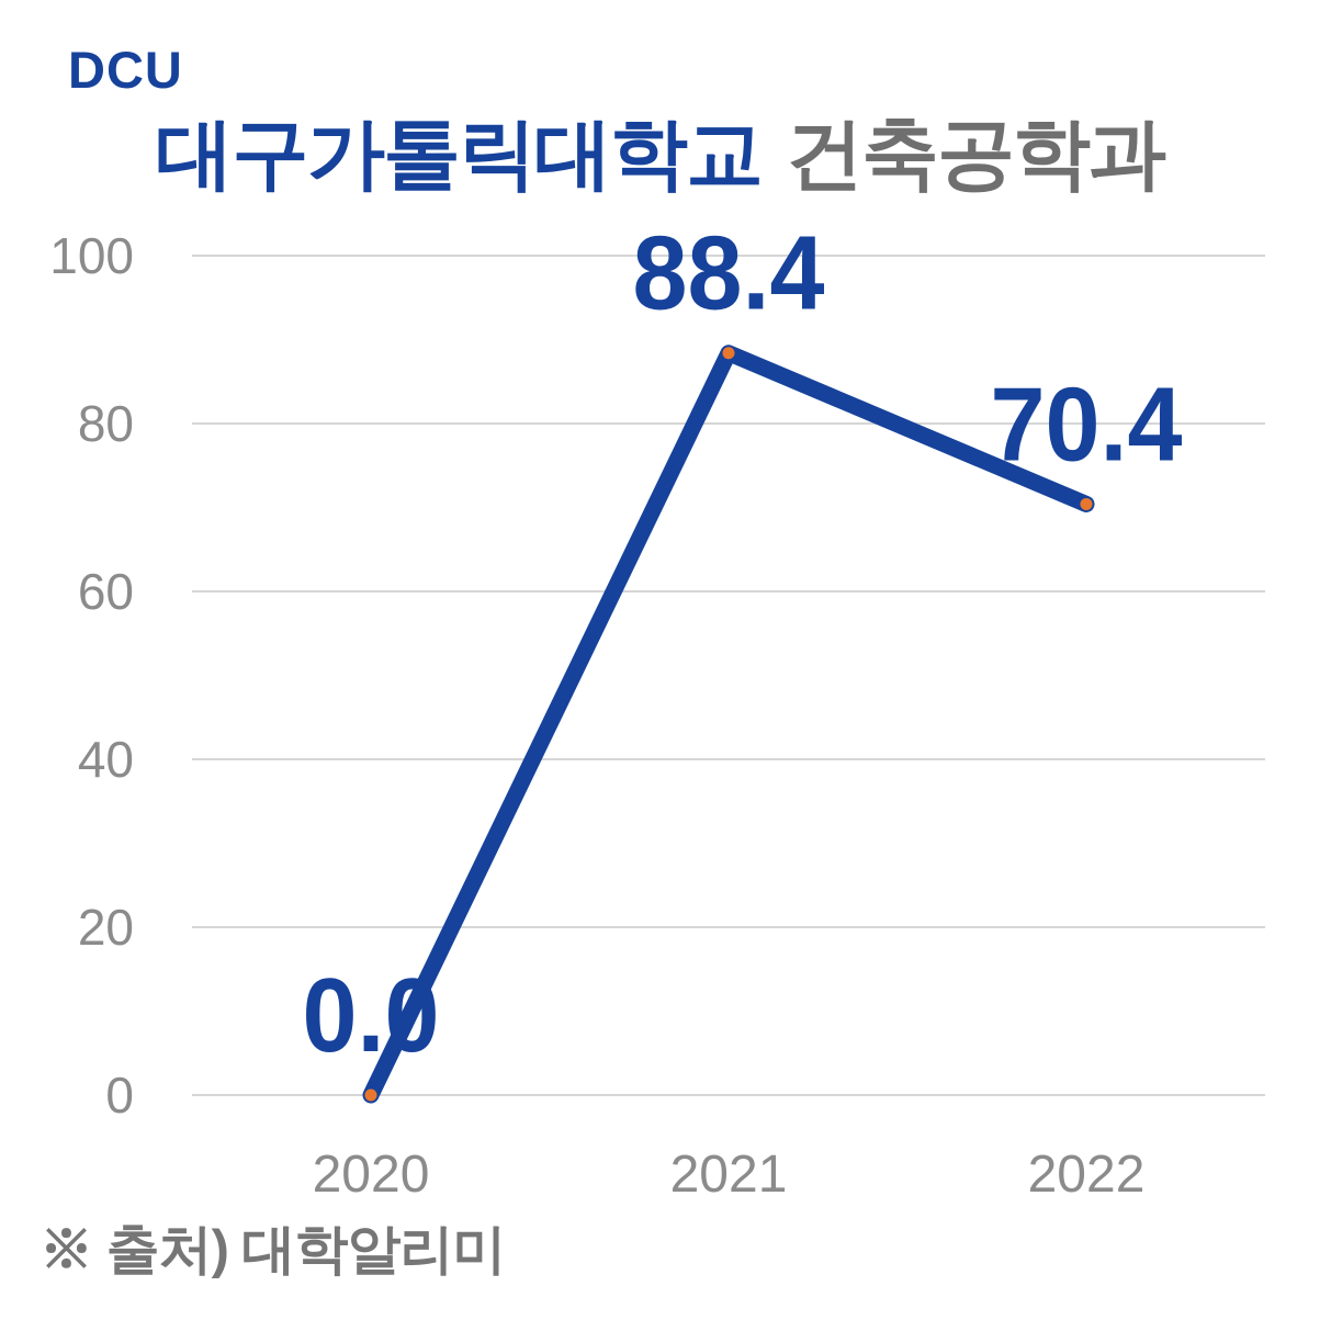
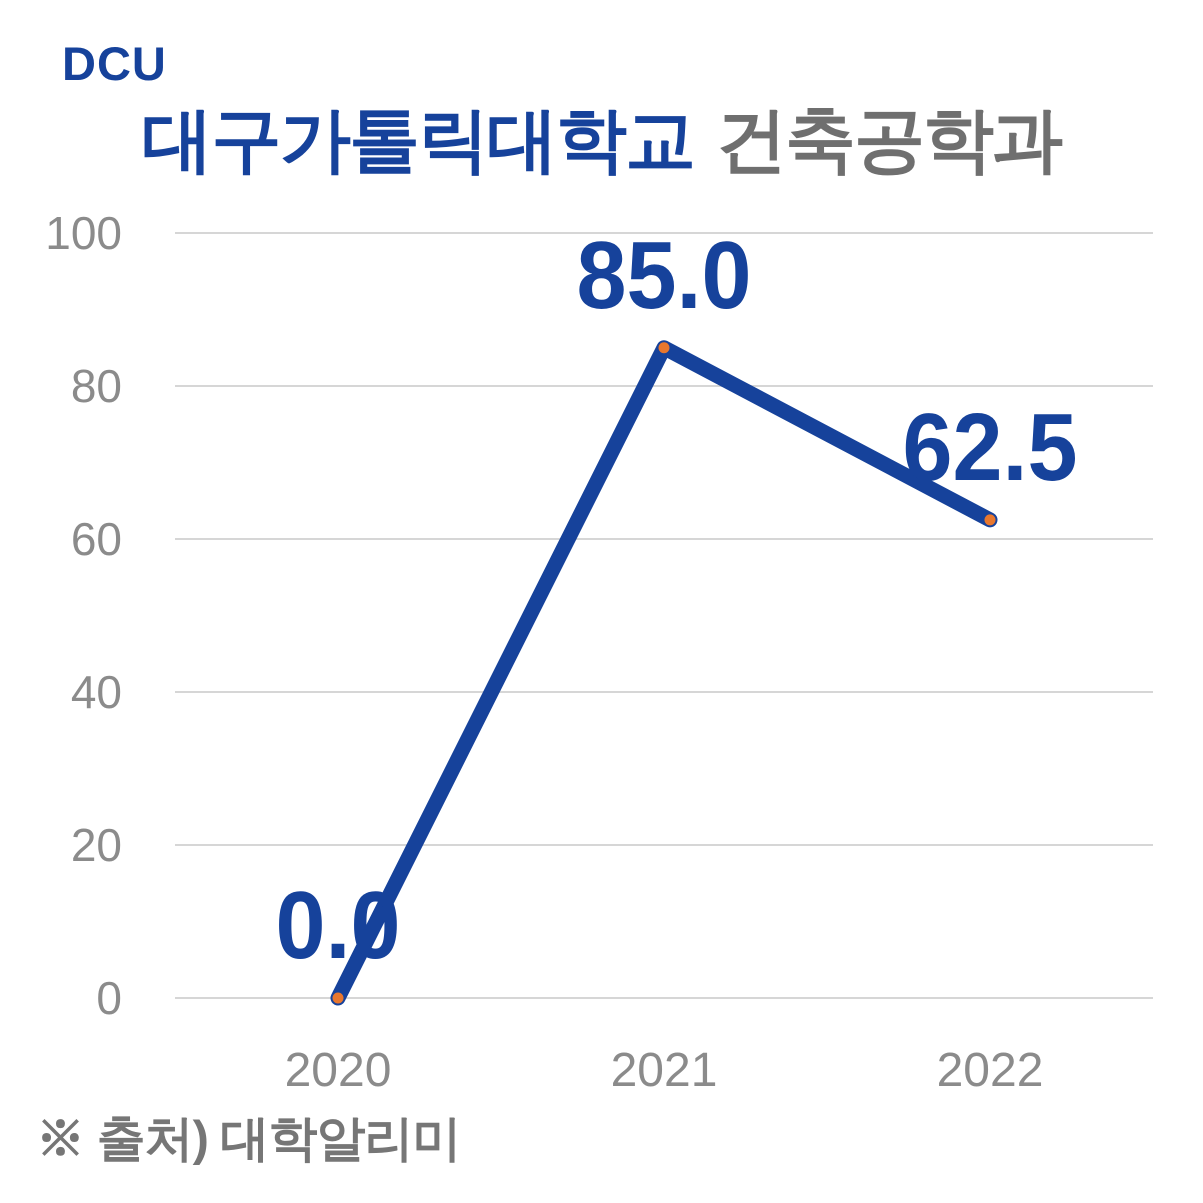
2021: 88.4 -> 85.0
2022: 70.4 -> 62.5
